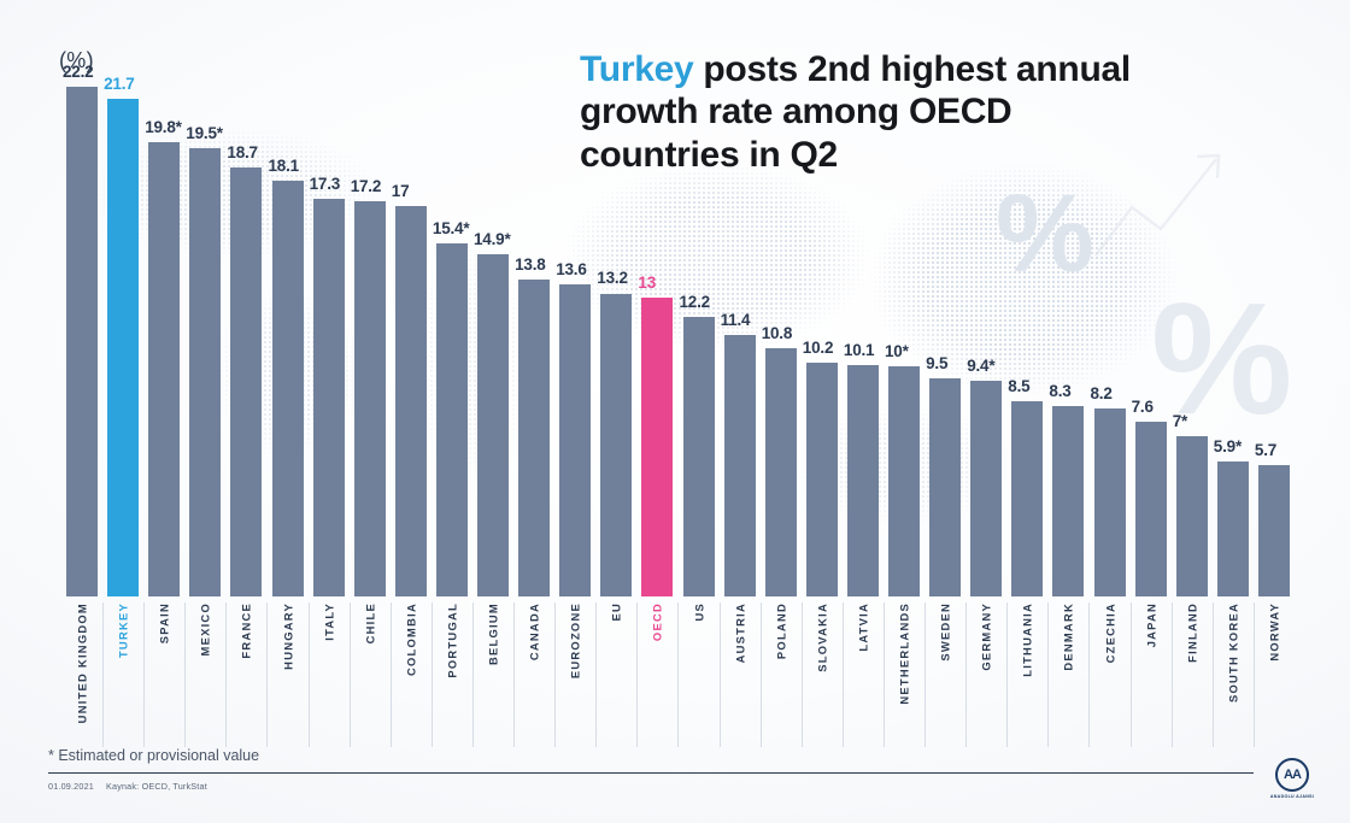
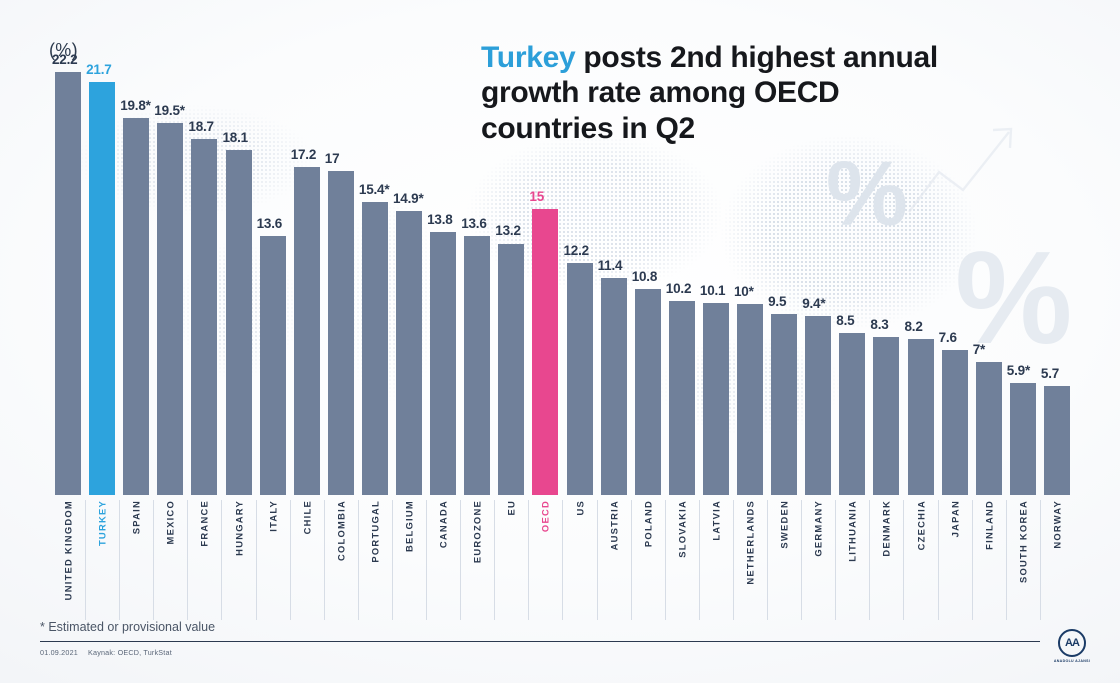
ITALY: 17.3 -> 13.6
OECD: 13 -> 15
